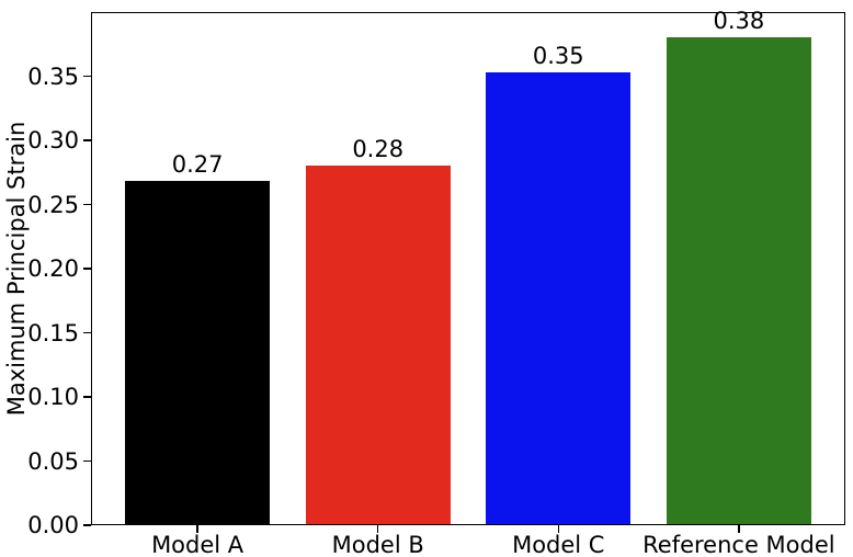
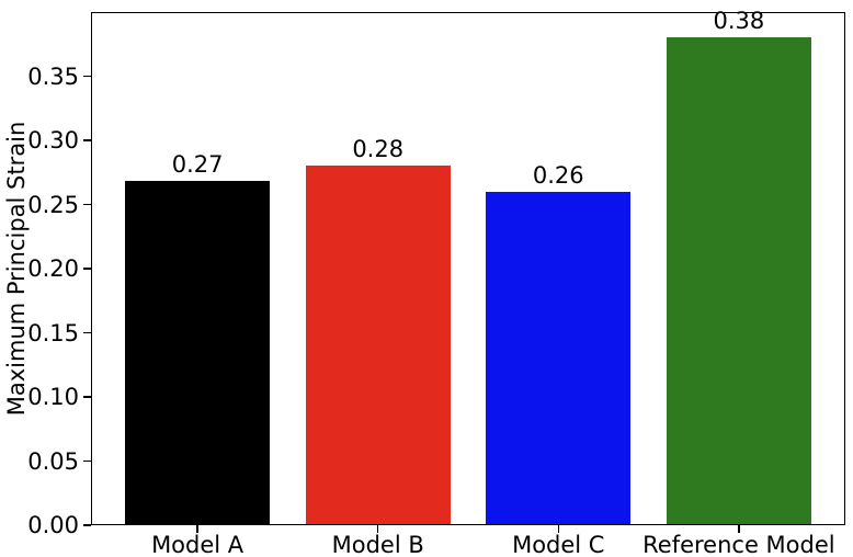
Model C: 0.35 -> 0.26
